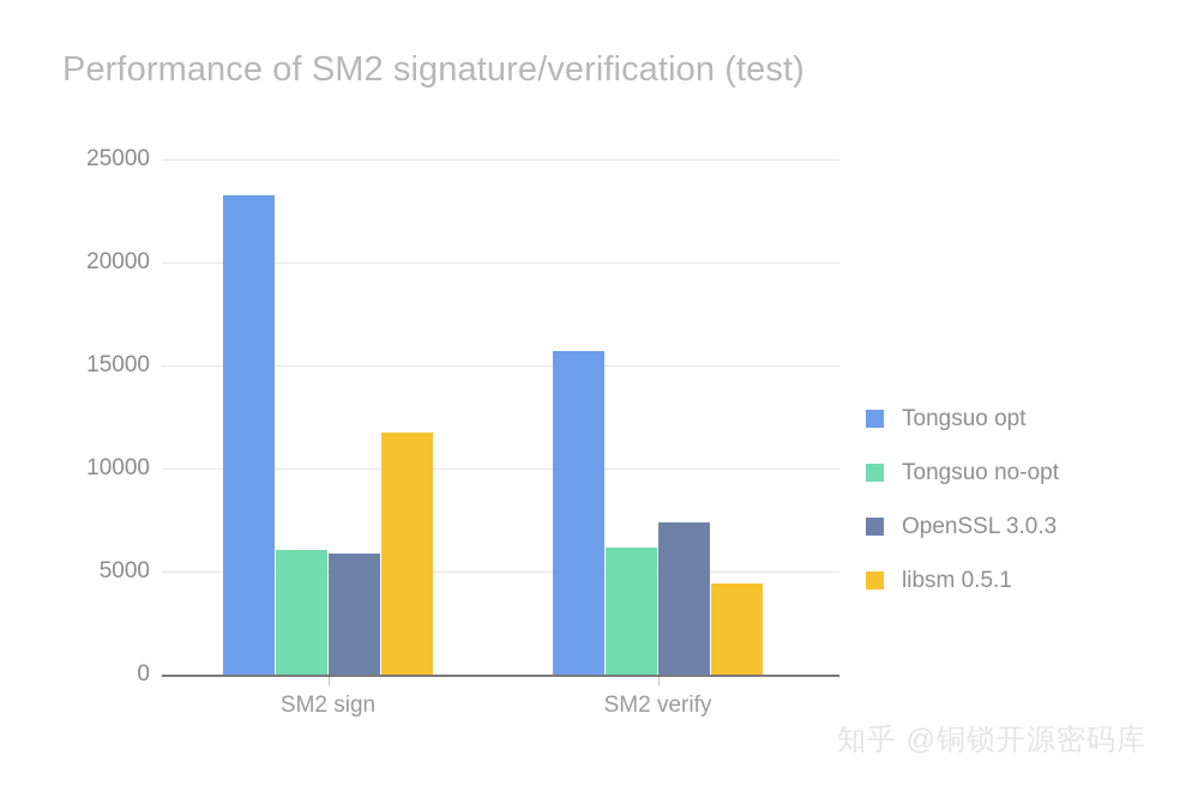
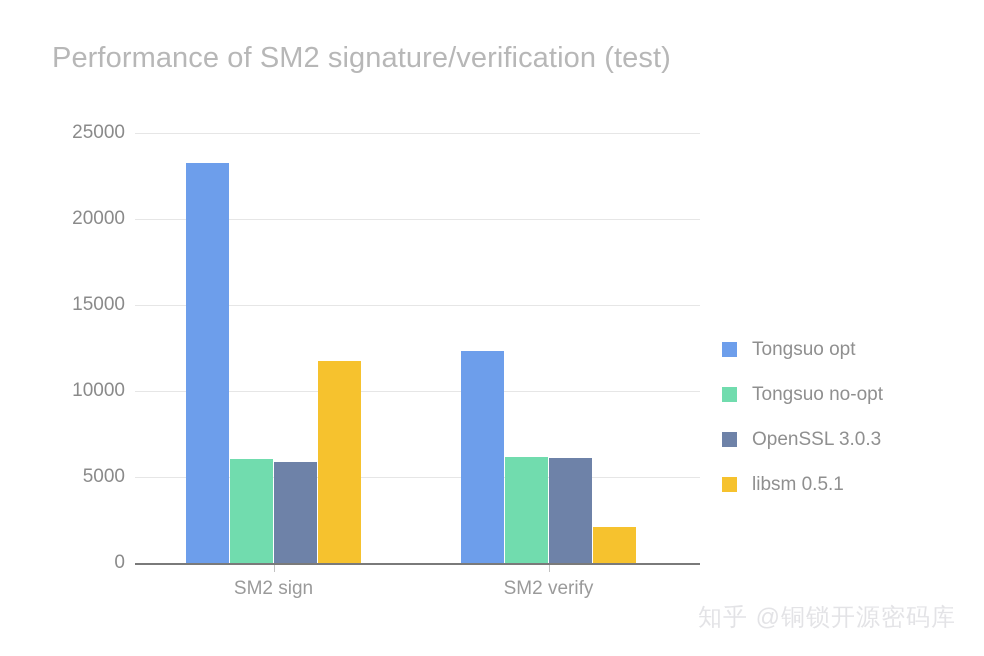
Tongsuo opt/SM2 verify: 15700 -> 12300
OpenSSL 3.0.3/SM2 verify: 7400 -> 6100
libsm 0.5.1/SM2 verify: 4400 -> 2100
